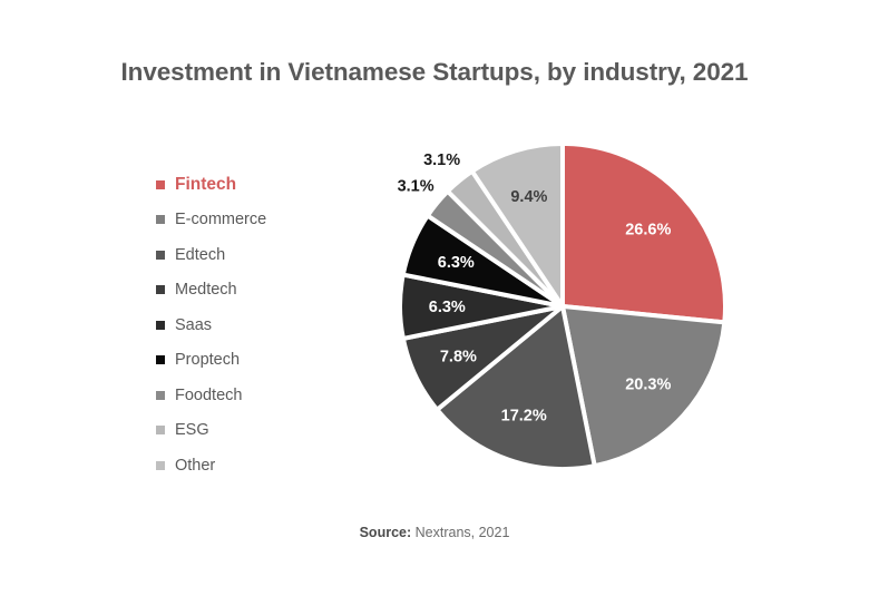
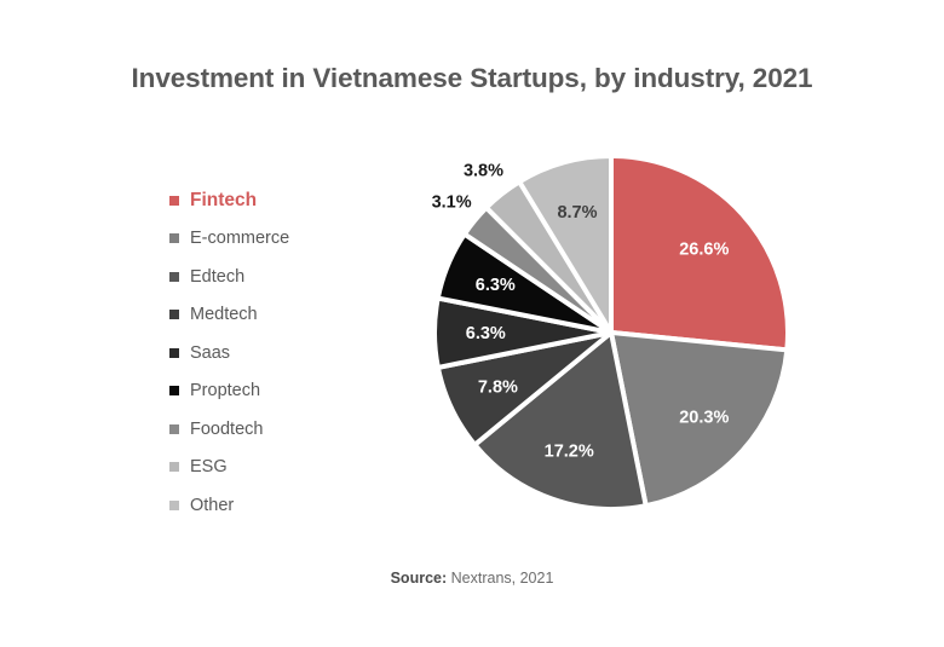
ESG: 3.1% -> 3.8%
Other: 9.4% -> 8.7%
